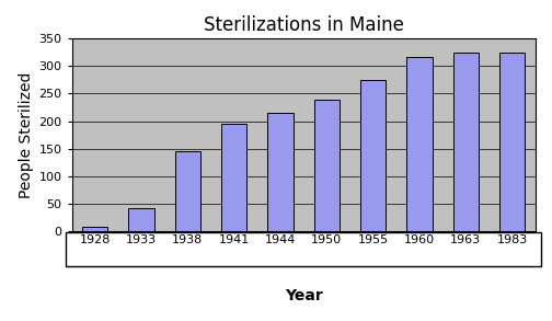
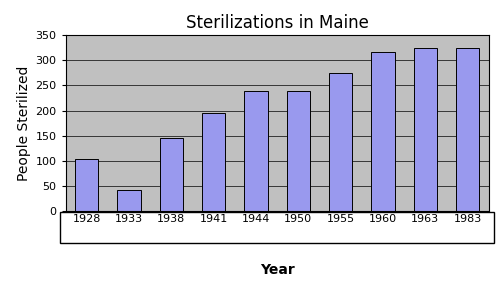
1928: 8 -> 104
1944: 215 -> 238
